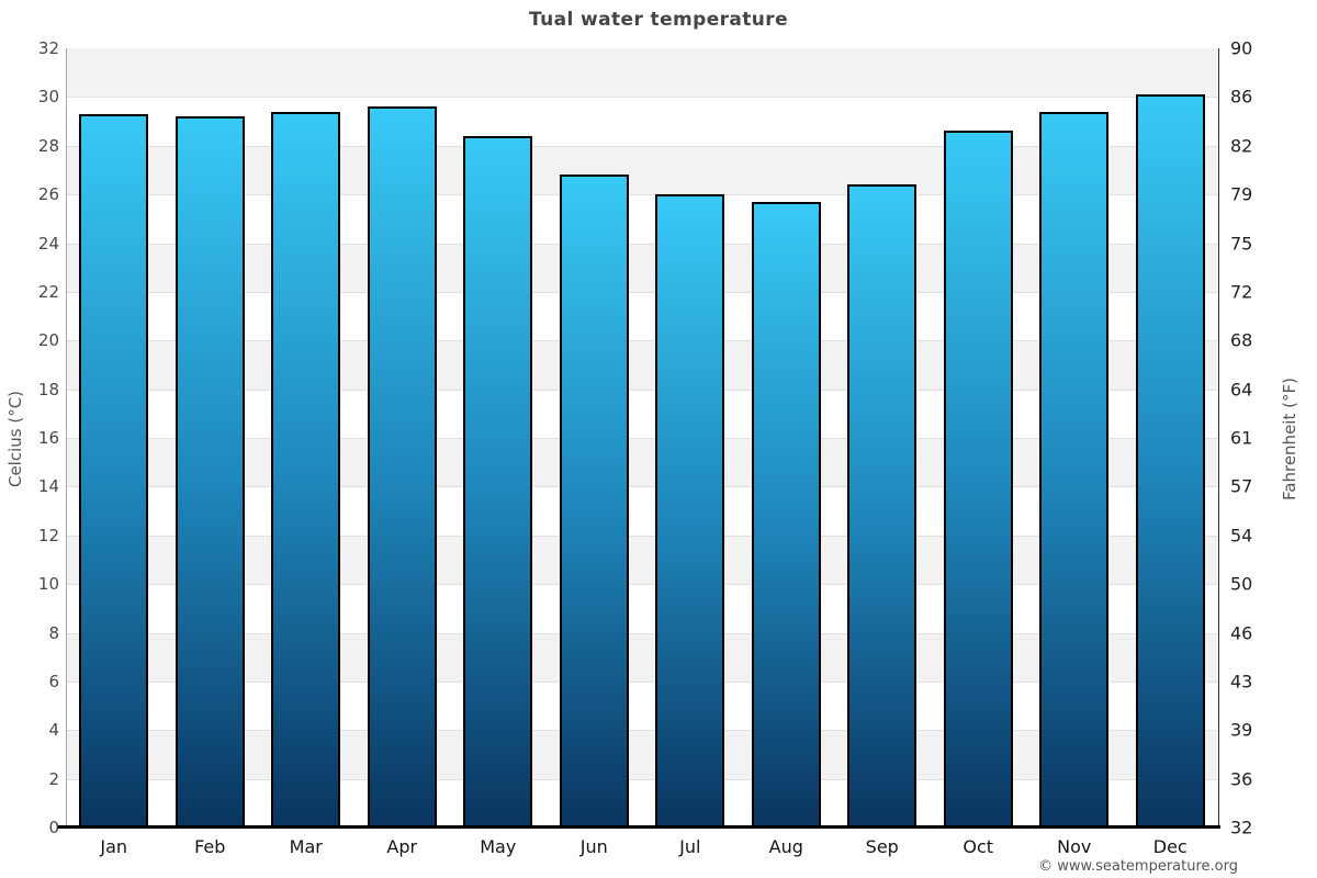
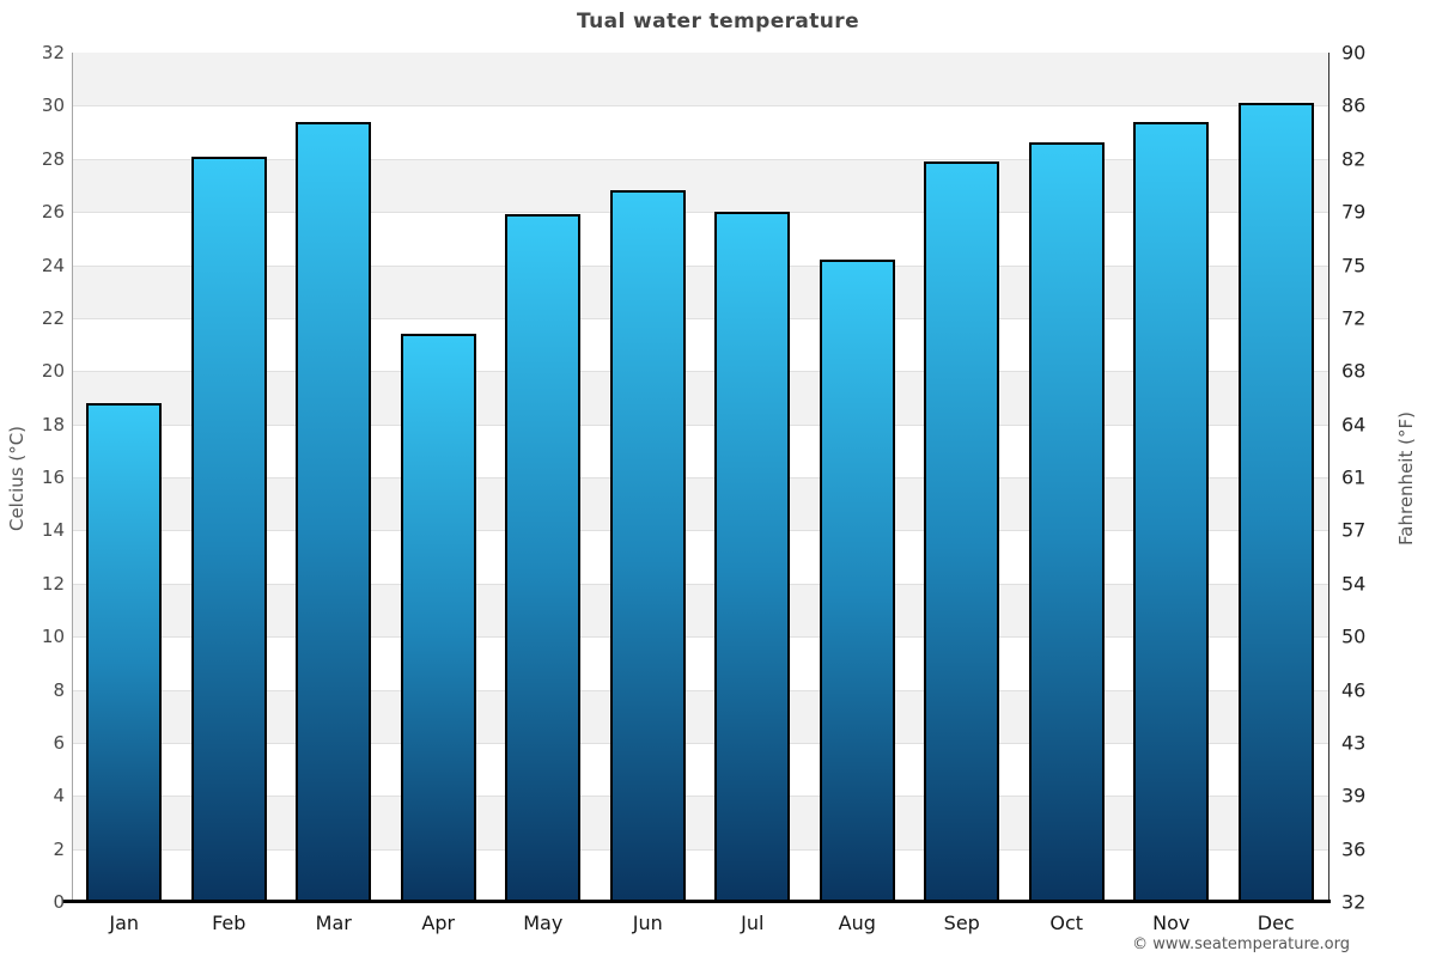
Jan: 29.3 -> 18.8
Feb: 29.2 -> 28.1
Apr: 29.6 -> 21.4
May: 28.4 -> 25.9
Aug: 25.7 -> 24.2
Sep: 26.4 -> 27.9
